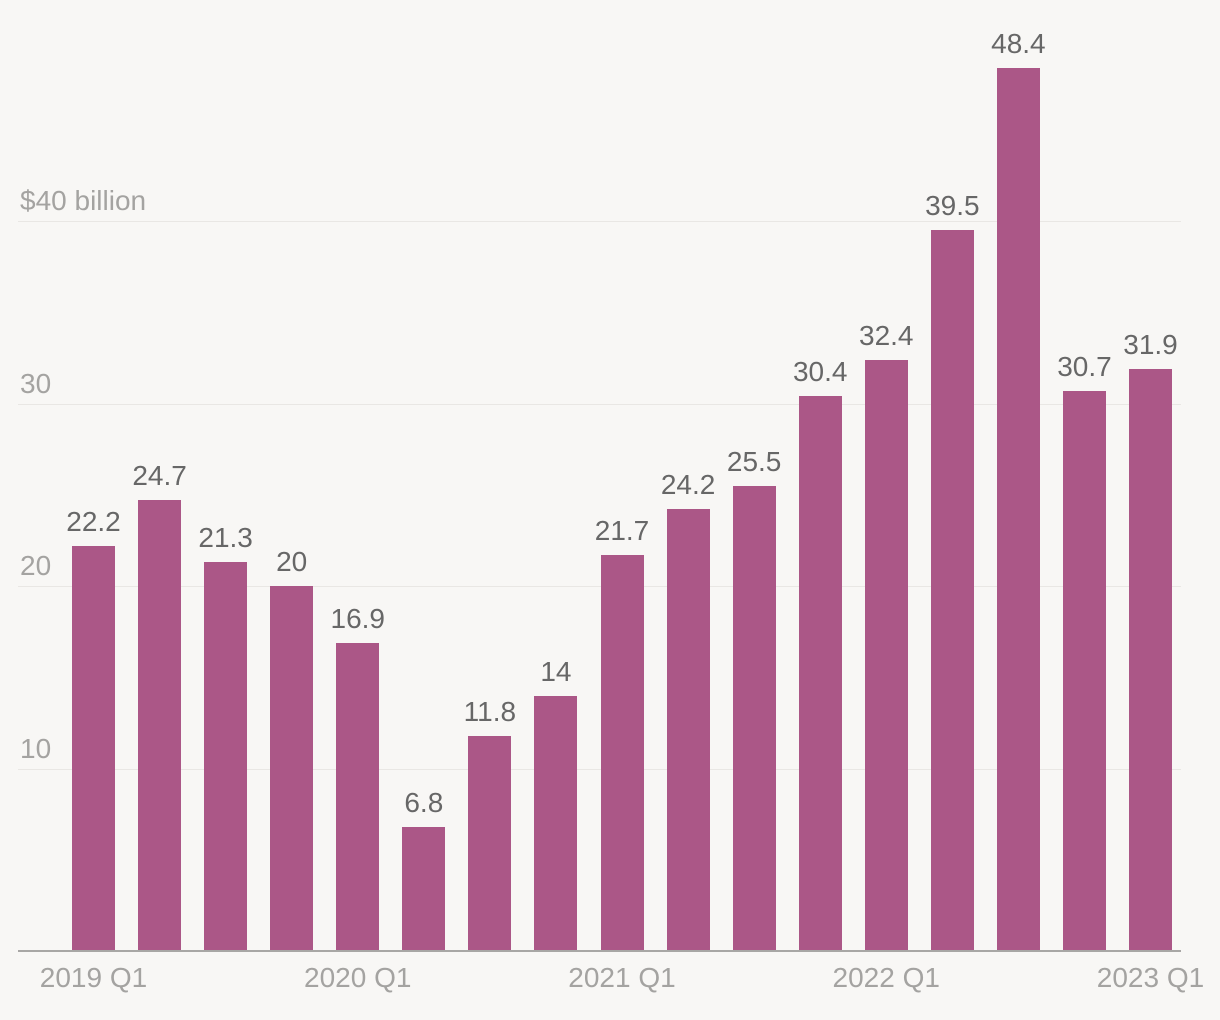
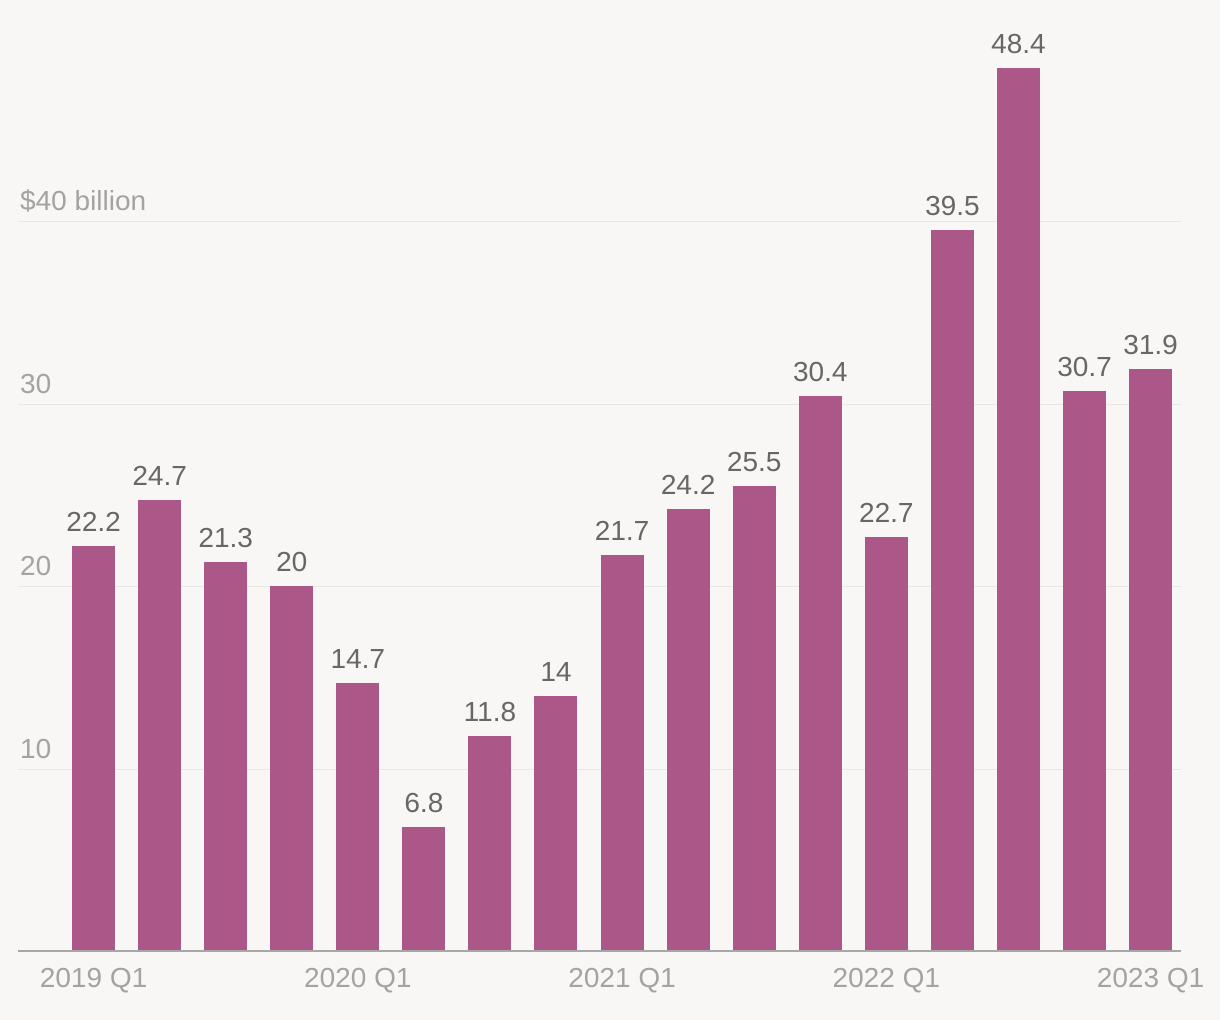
2020 Q1: 16.9 -> 14.7
2022 Q1: 32.4 -> 22.7
